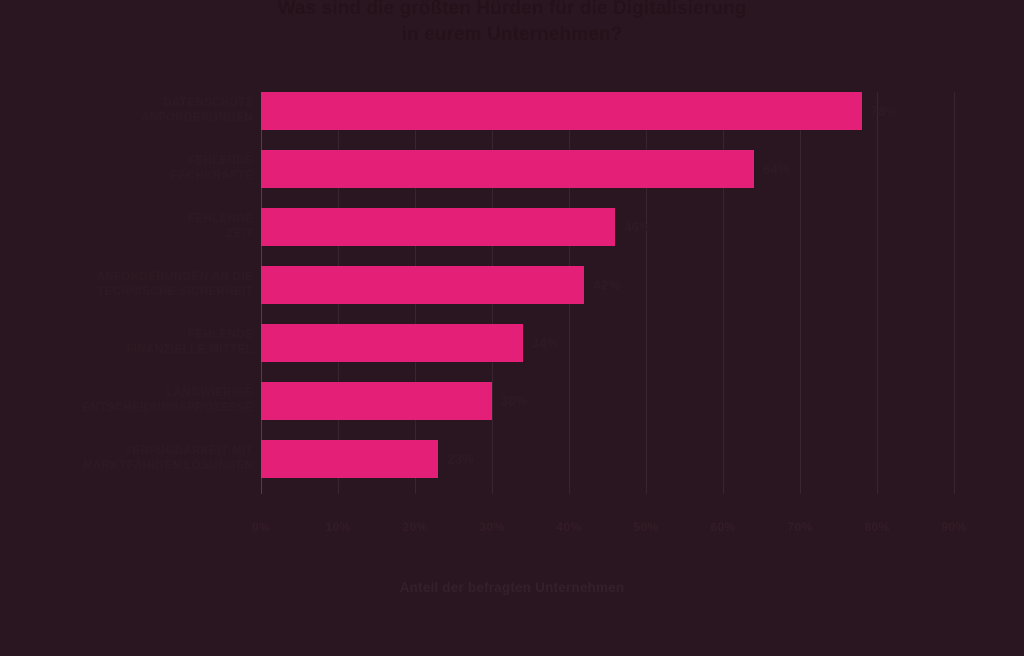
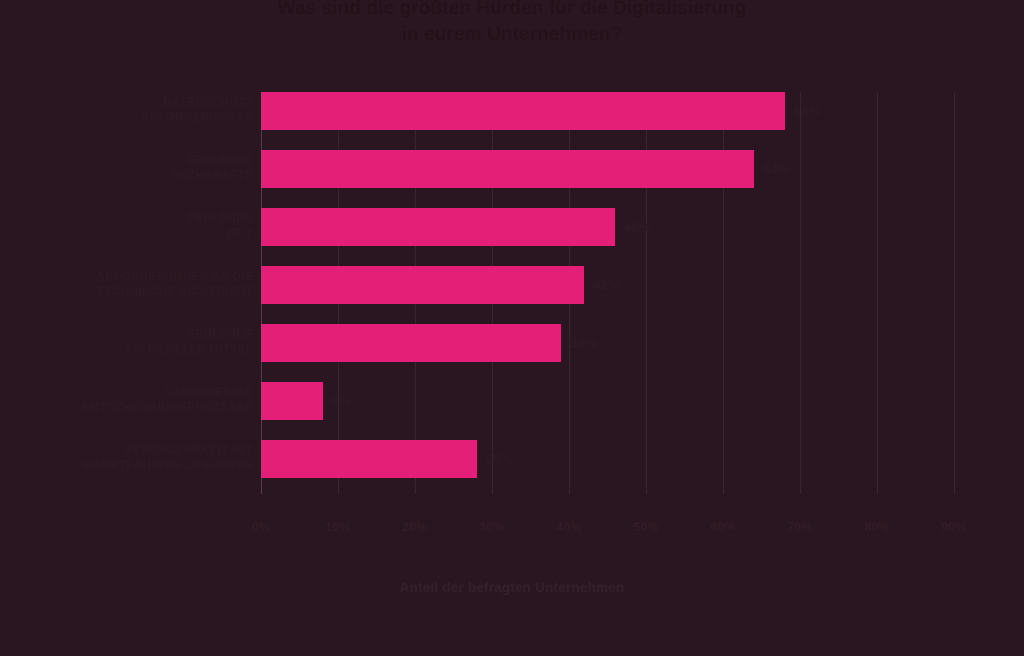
Datenschutz Anforderungen: 78% -> 68%
Fehlende finanzielle Mittel: 34% -> 39%
Langwierige Entscheidungsprozesse: 30% -> 8%
Verfügbarkeit mit marktfähigen Lösungen: 23% -> 28%
